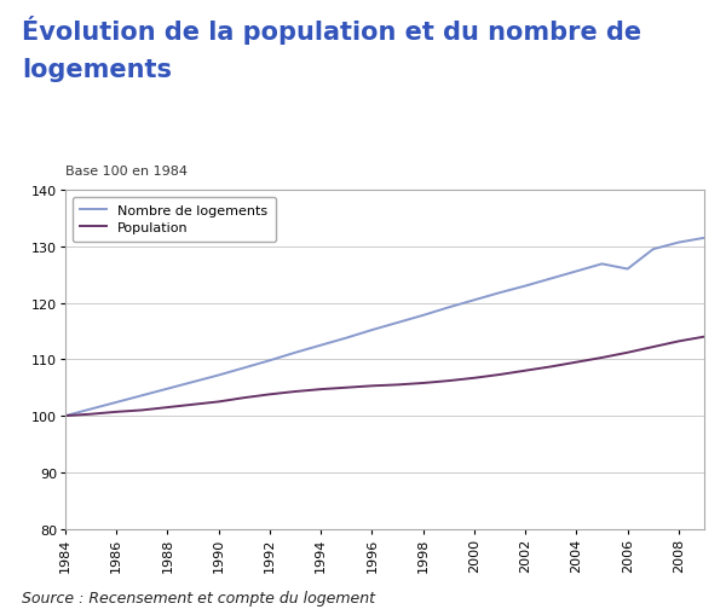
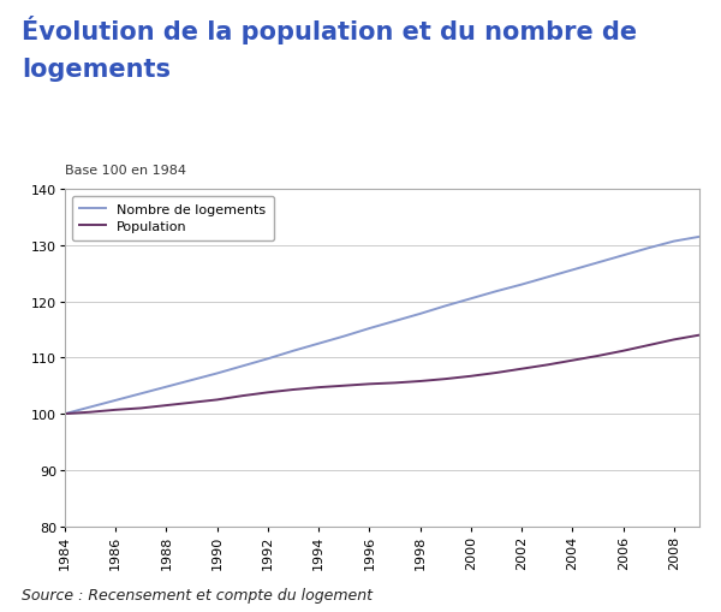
Nombre de logements/2006: 126.0 -> 128.2
